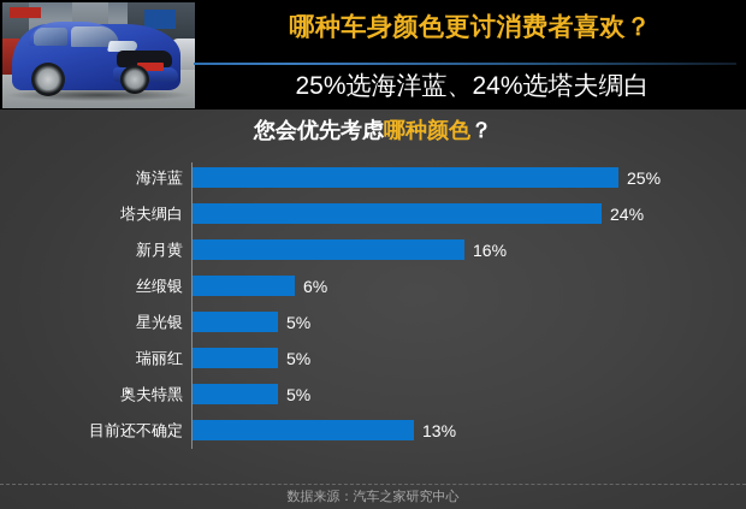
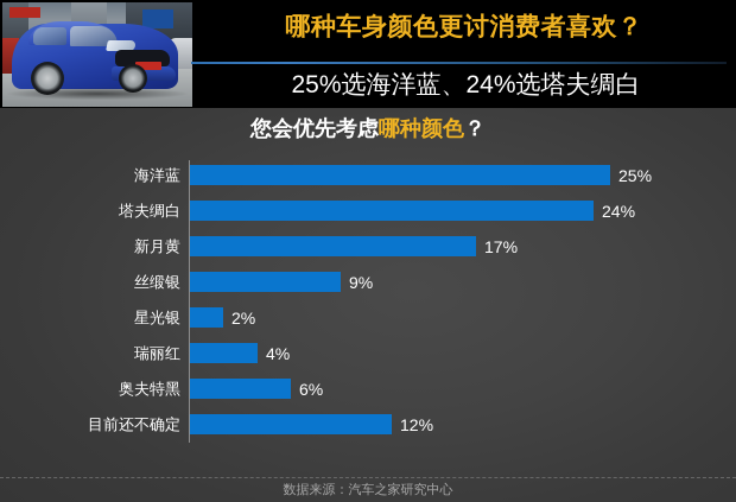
新月黄: 16% -> 17%
丝缎银: 6% -> 9%
星光银: 5% -> 2%
瑞丽红: 5% -> 4%
奥夫特黑: 5% -> 6%
目前还不确定: 13% -> 12%
